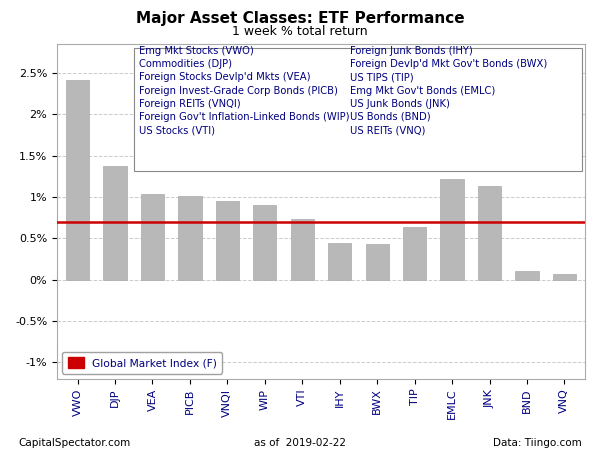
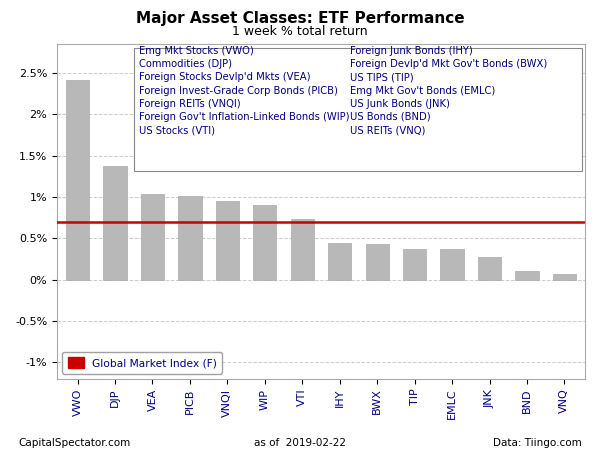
TIP: 0.64% -> 0.37%
EMLC: 1.22% -> 0.37%
JNK: 1.14% -> 0.28%
